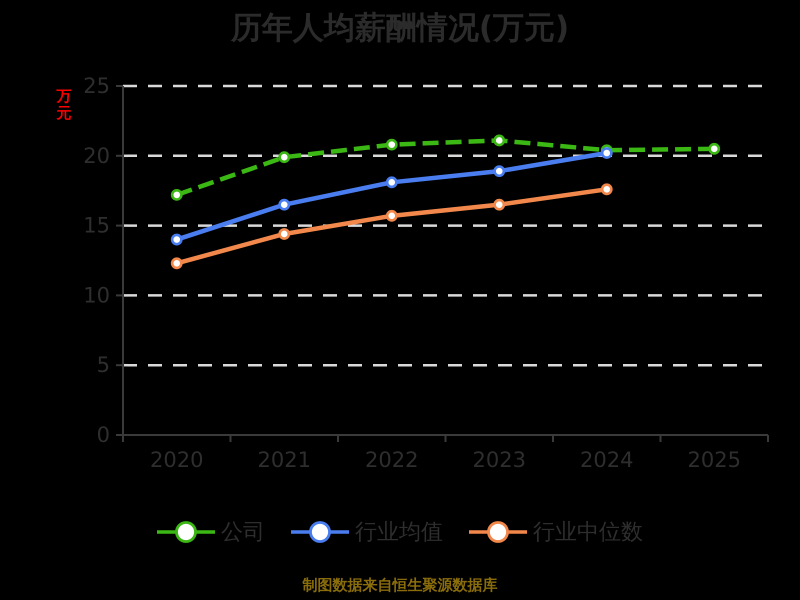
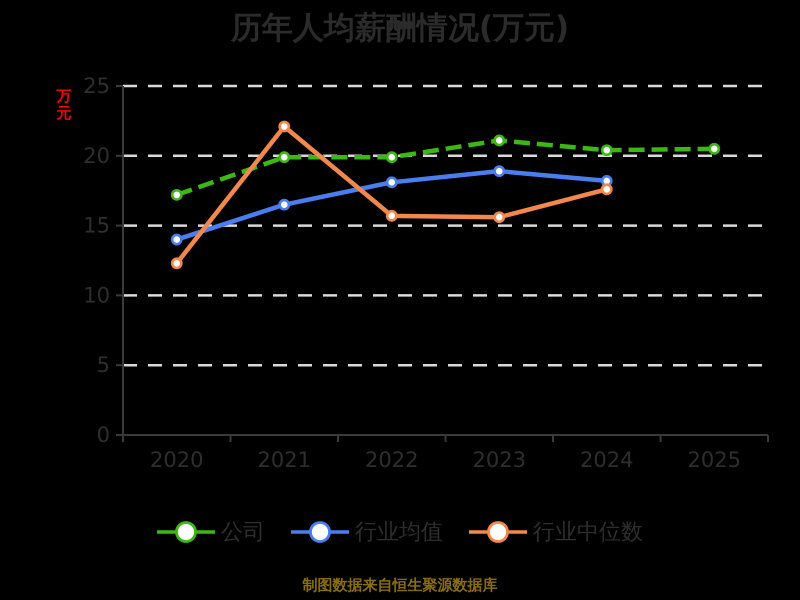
行业中位数/2021: 14.4 -> 22.1
公司/2022: 20.8 -> 19.9
行业中位数/2023: 16.5 -> 15.6
行业均值/2024: 20.2 -> 18.2
